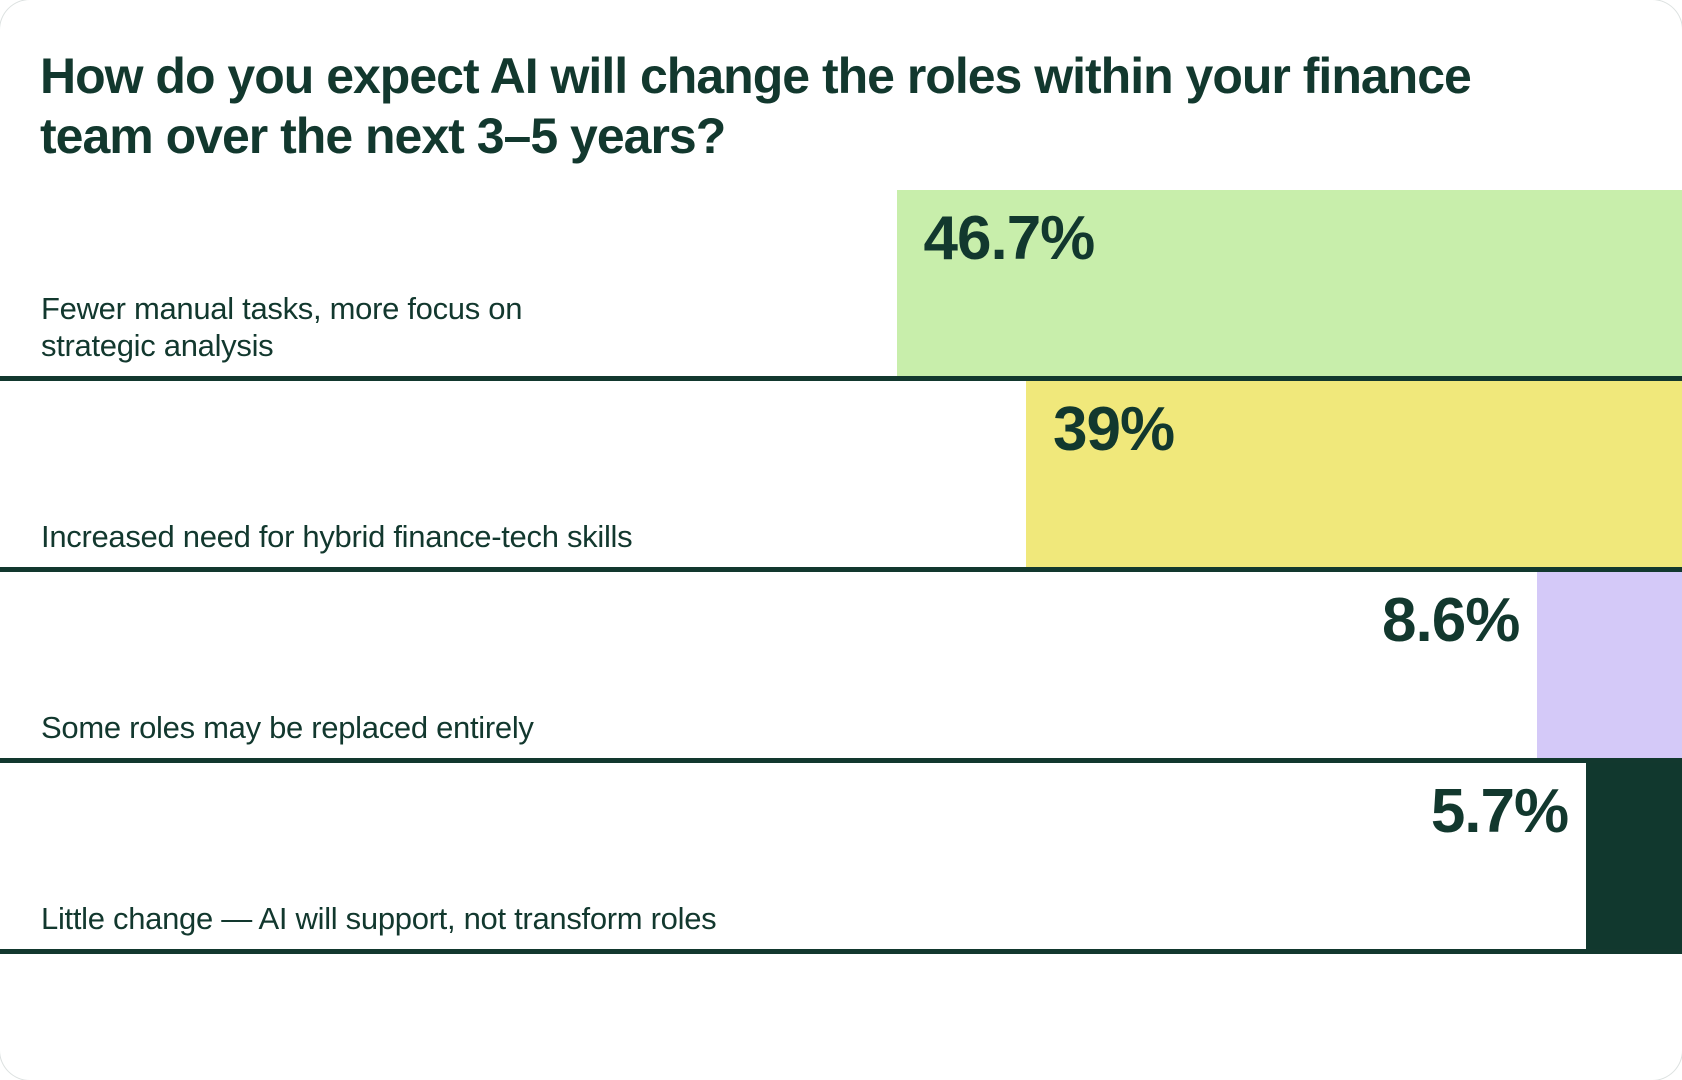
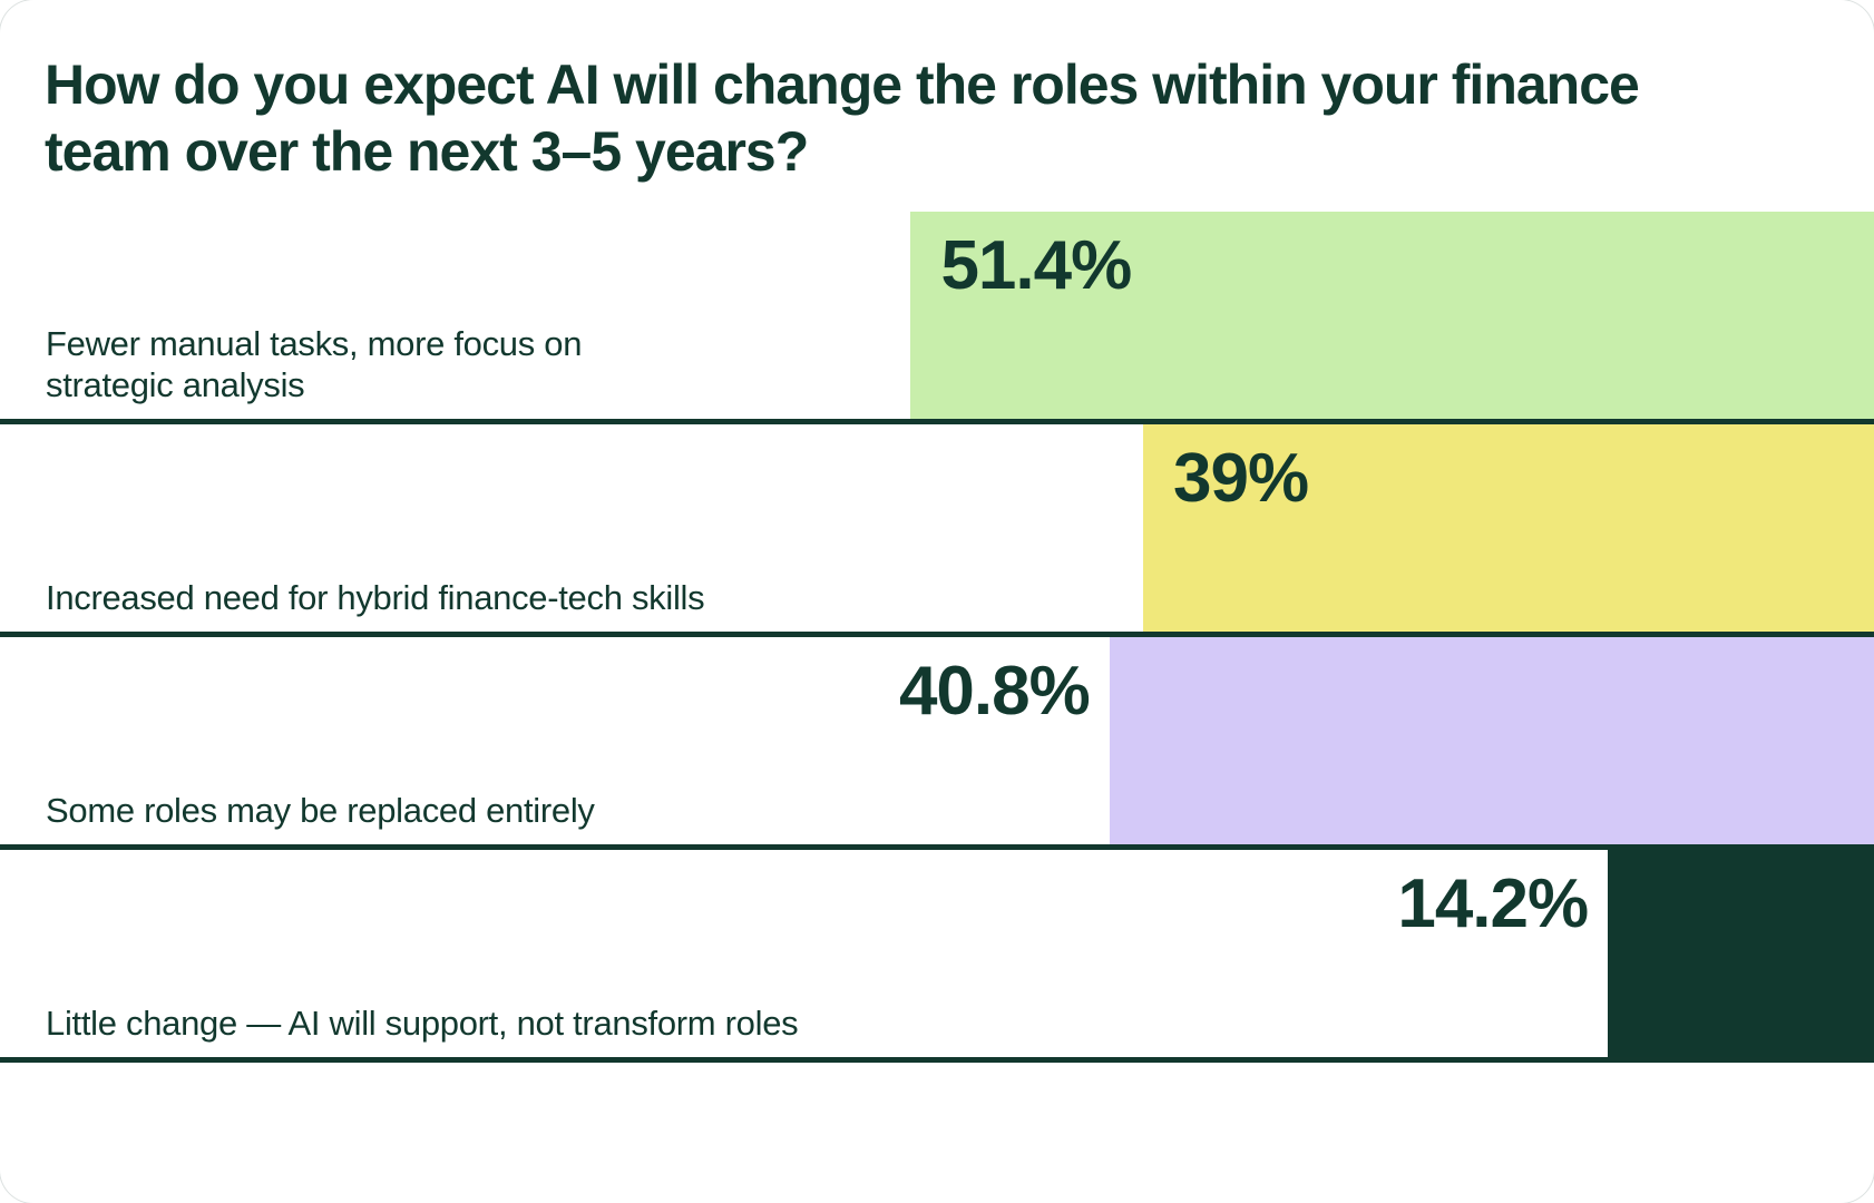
Fewer manual tasks, more focus on strategic analysis: 46.7% -> 51.4%
Some roles may be replaced entirely: 8.6% -> 40.8%
Little change — AI will support, not transform roles: 5.7% -> 14.2%
